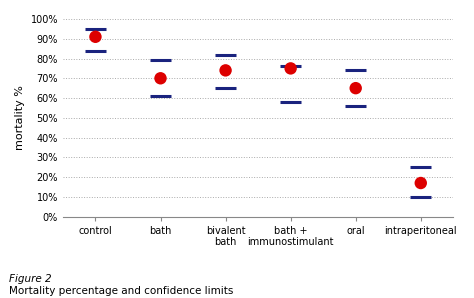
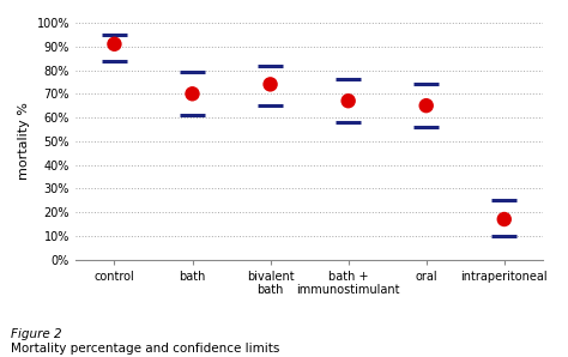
bath + immunostimulant: 75% -> 67%
